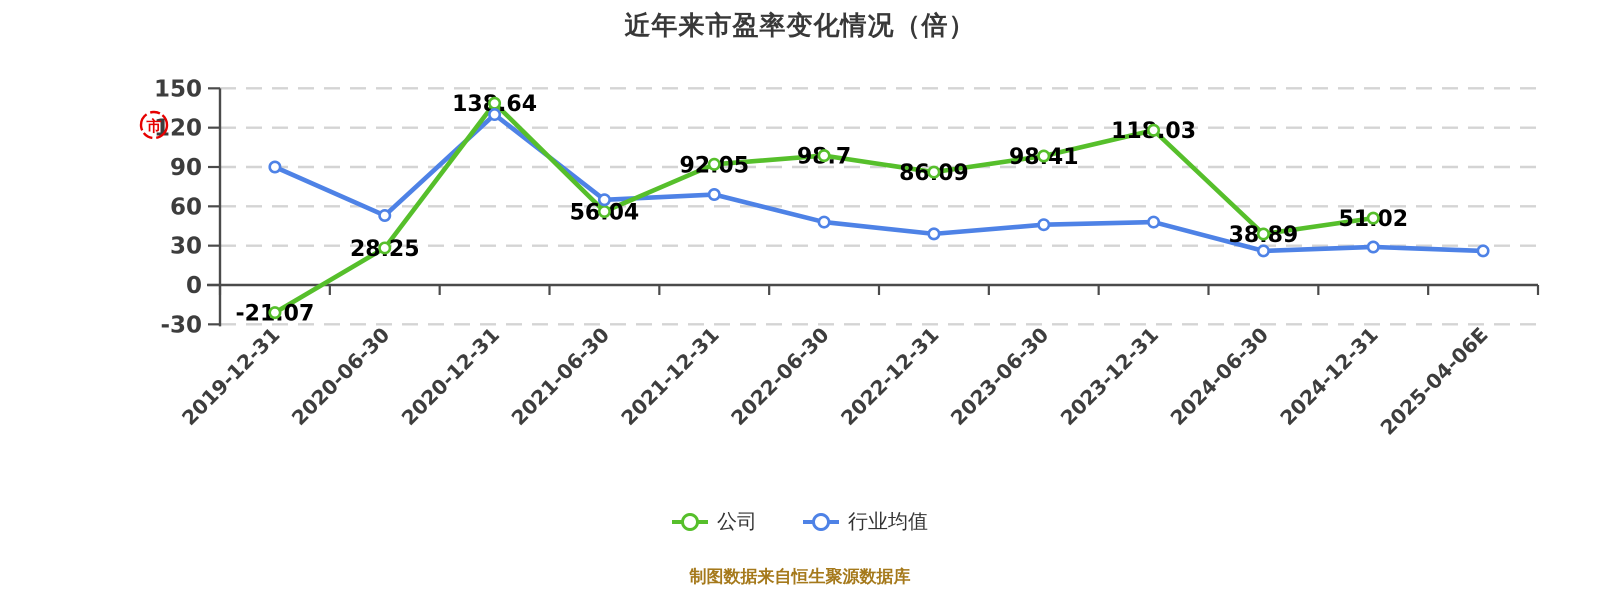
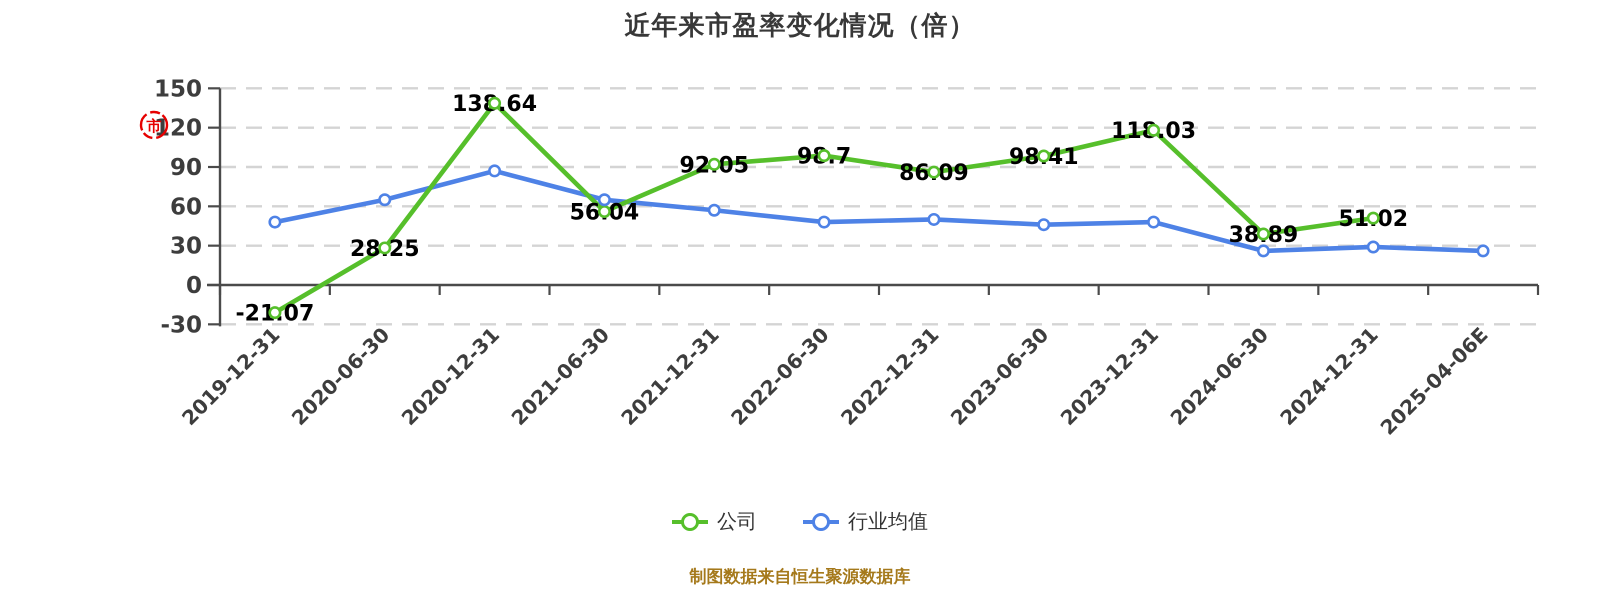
行业均值/2019-12-31: 90 -> 48
行业均值/2020-06-30: 53 -> 65
行业均值/2020-12-31: 130 -> 87
行业均值/2021-12-31: 69 -> 57
行业均值/2022-12-31: 39 -> 50
